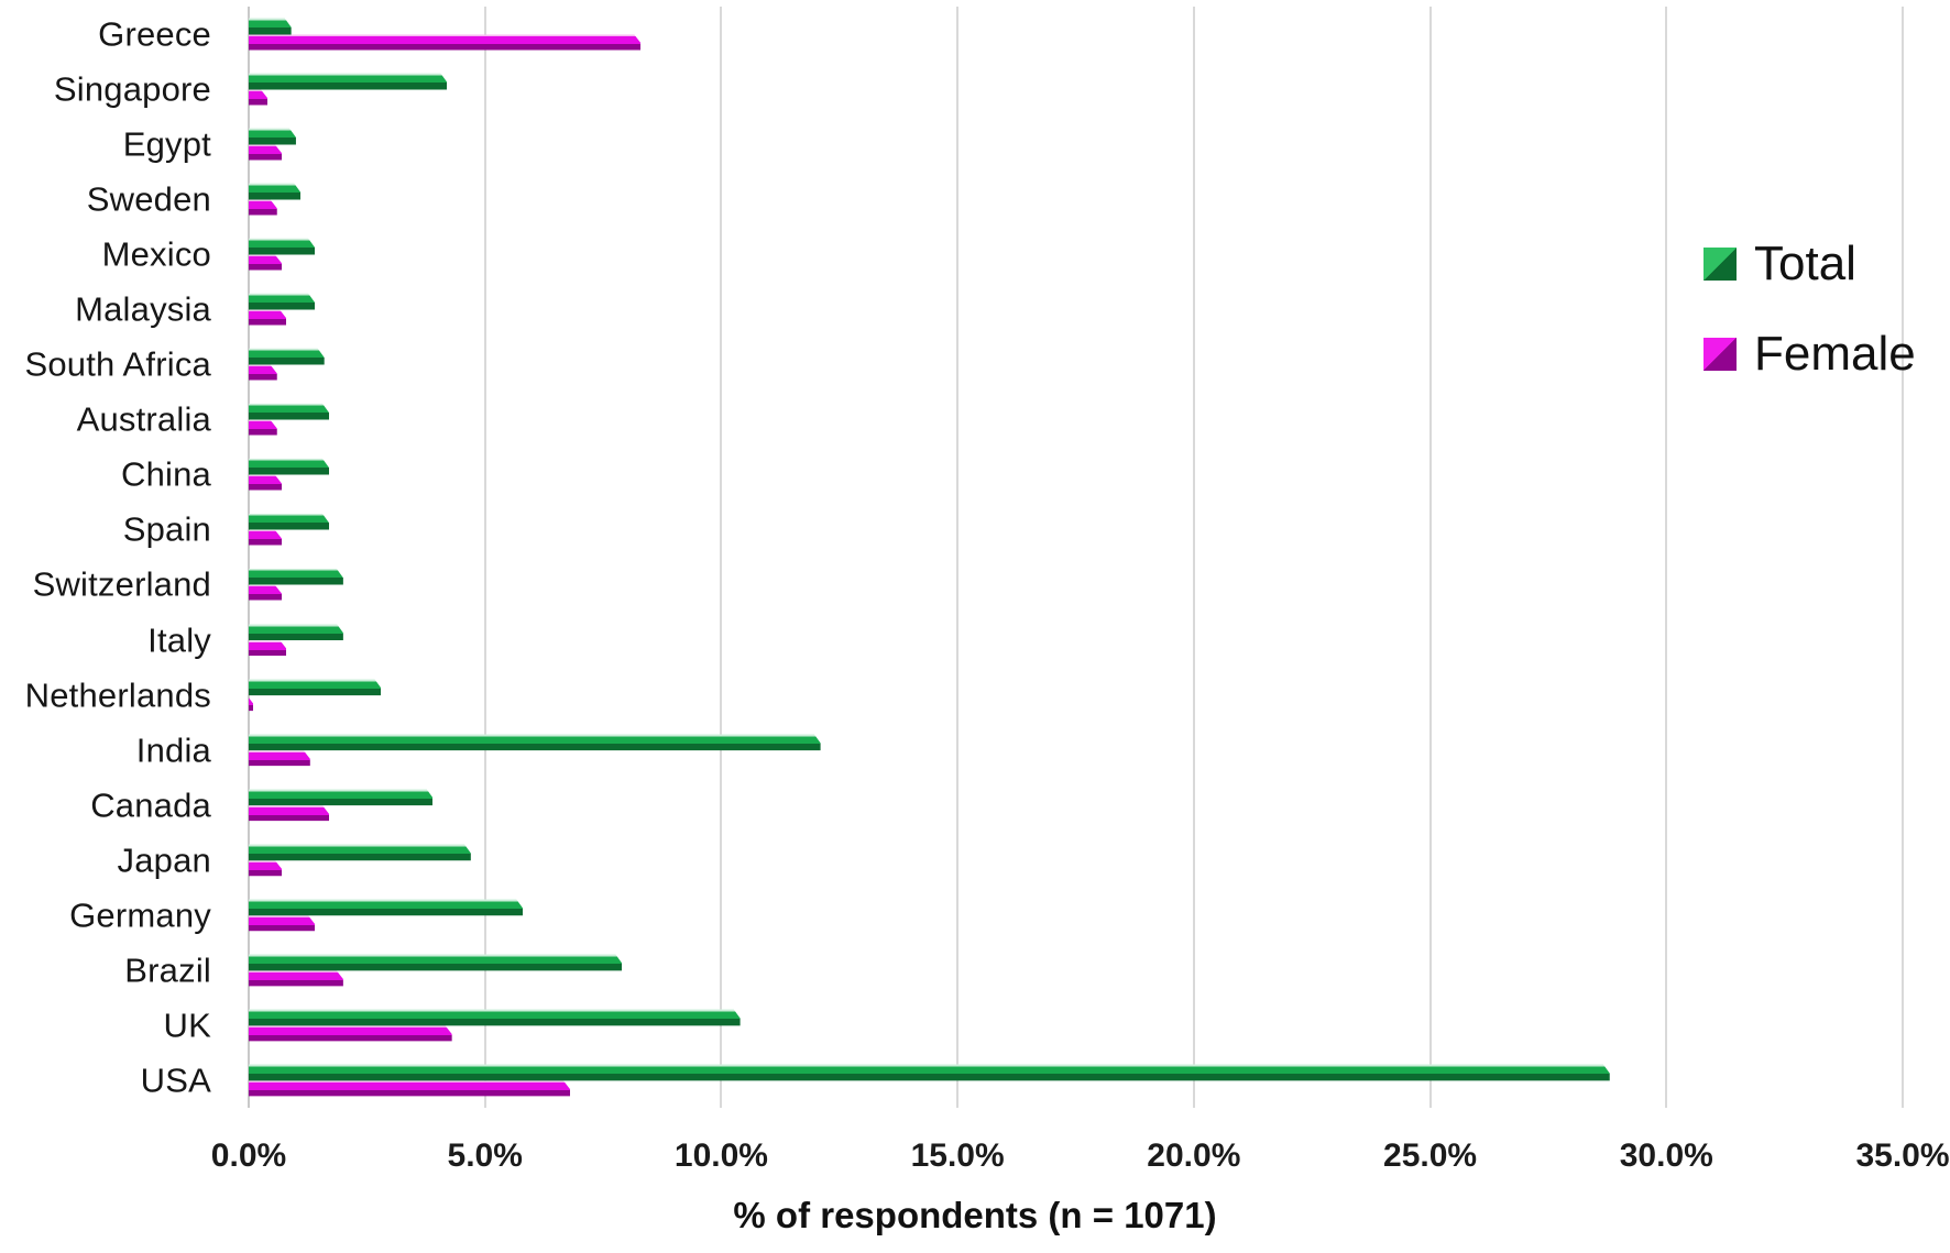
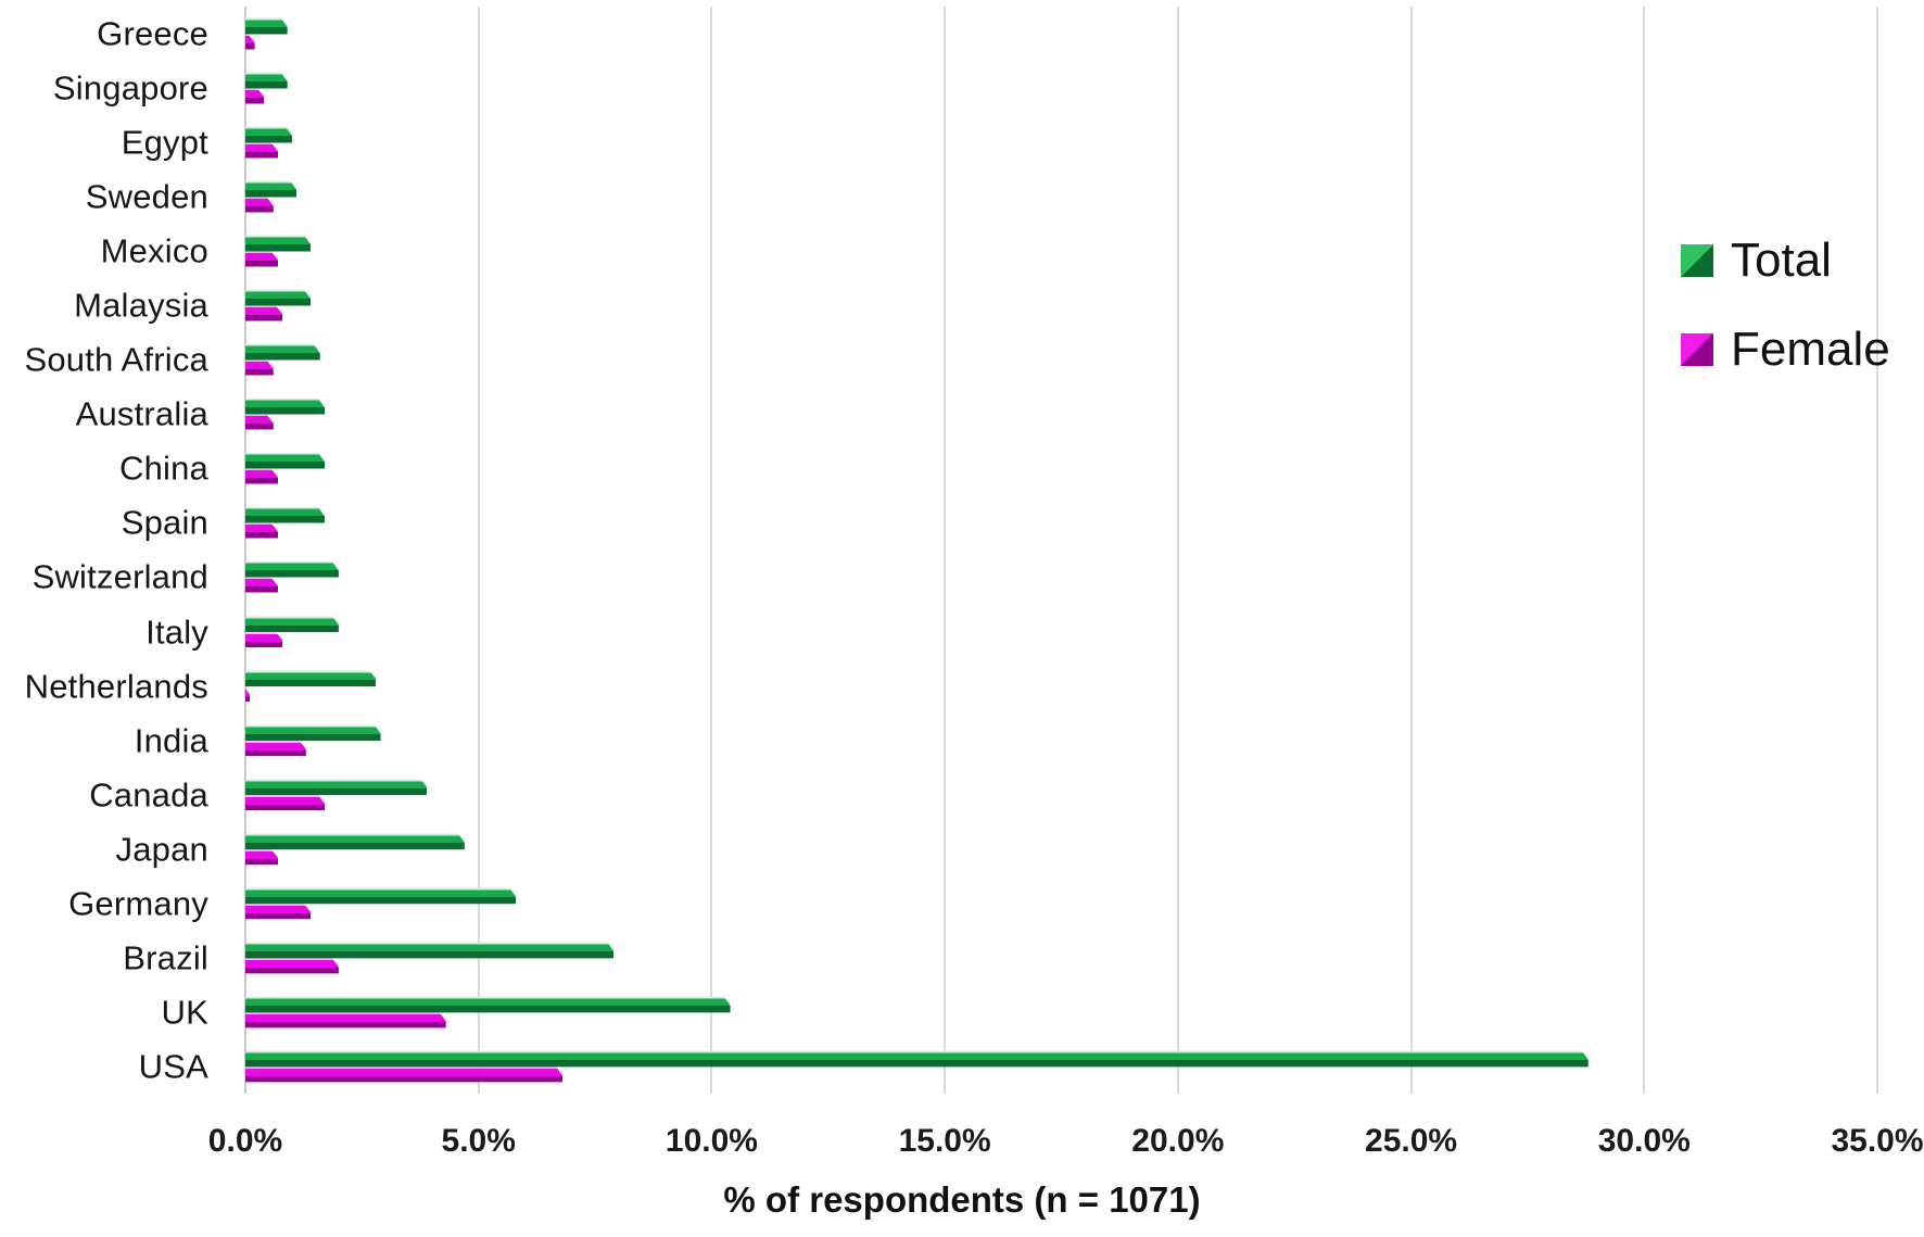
Female/Greece: 8.3% -> 0.2%
Total/Singapore: 4.2% -> 0.9%
Total/India: 12.1% -> 2.9%
